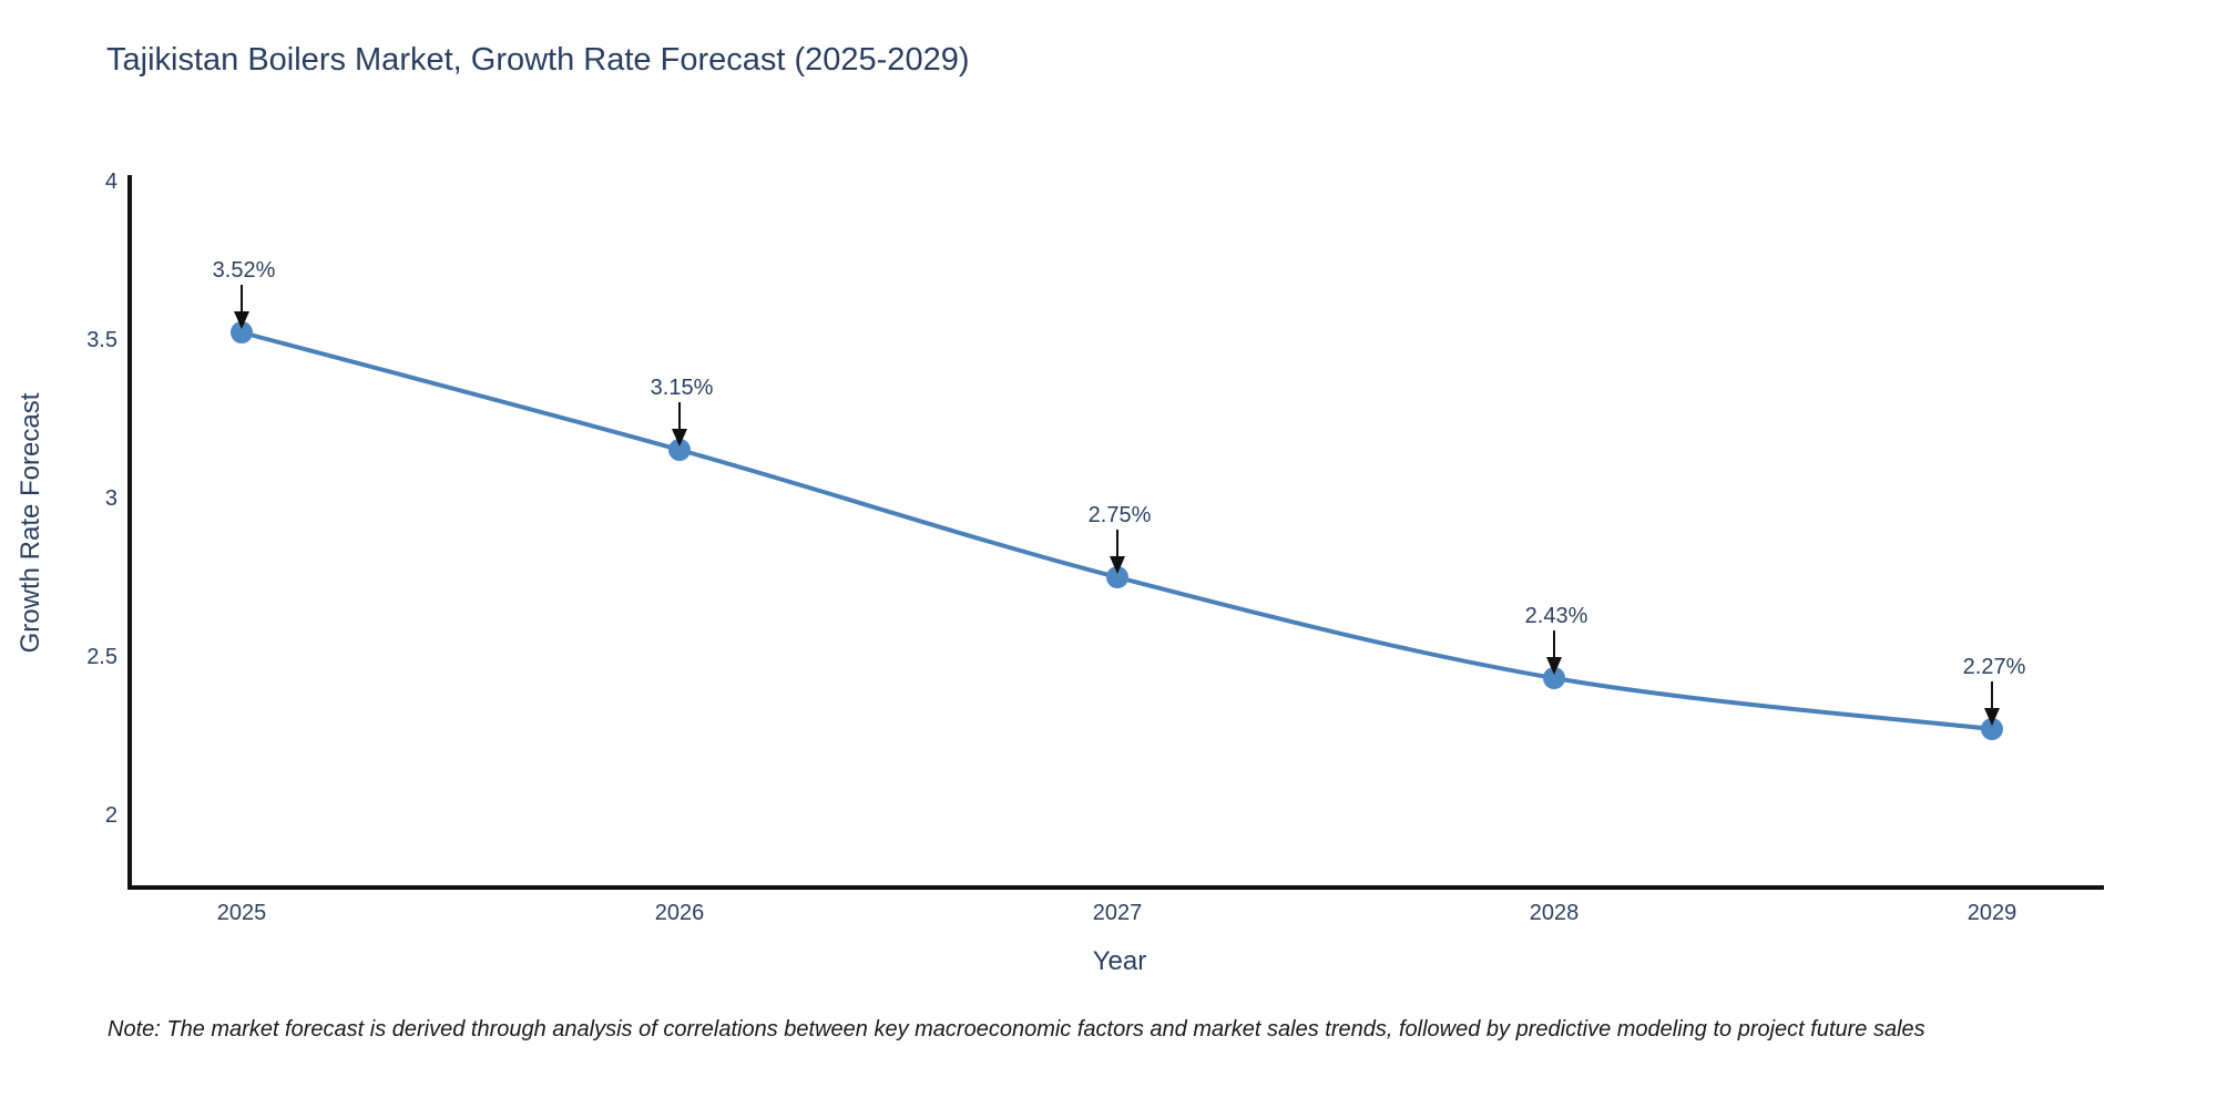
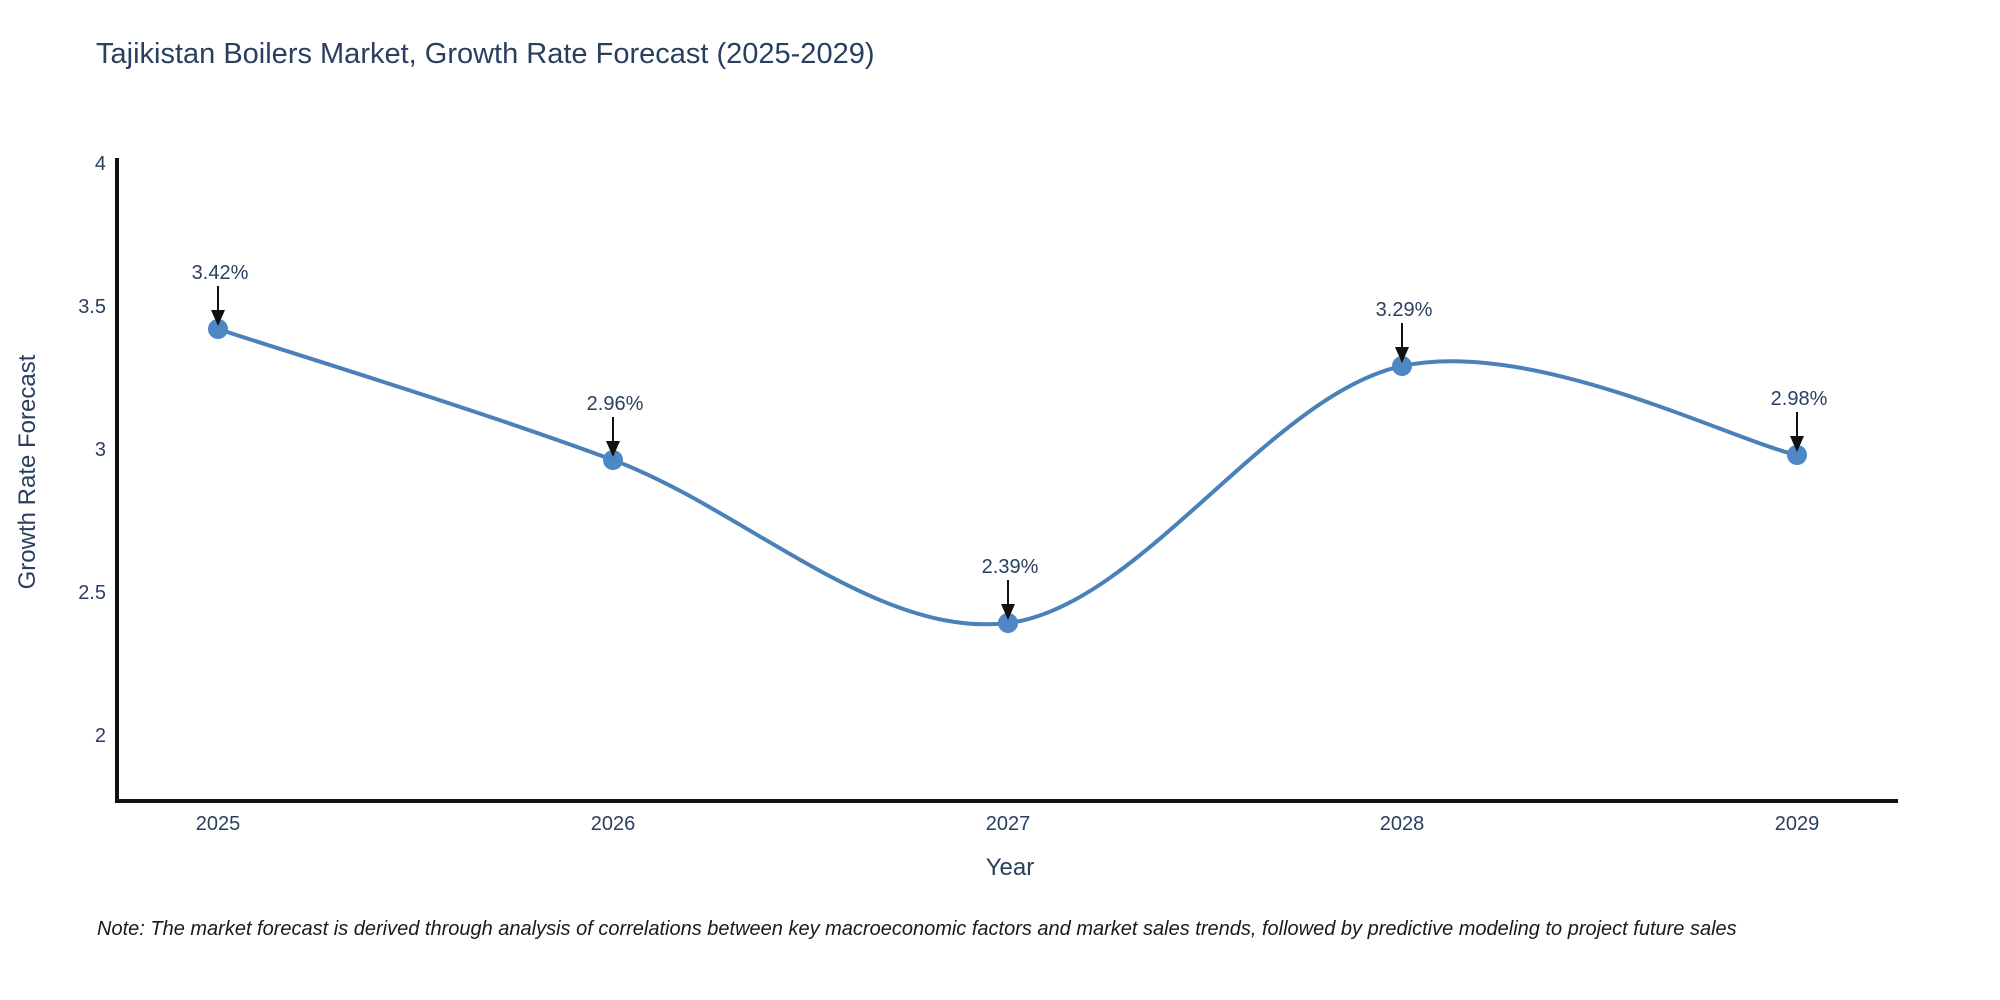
2025: 3.52% -> 3.42%
2026: 3.15% -> 2.96%
2027: 2.75% -> 2.39%
2028: 2.43% -> 3.29%
2029: 2.27% -> 2.98%
